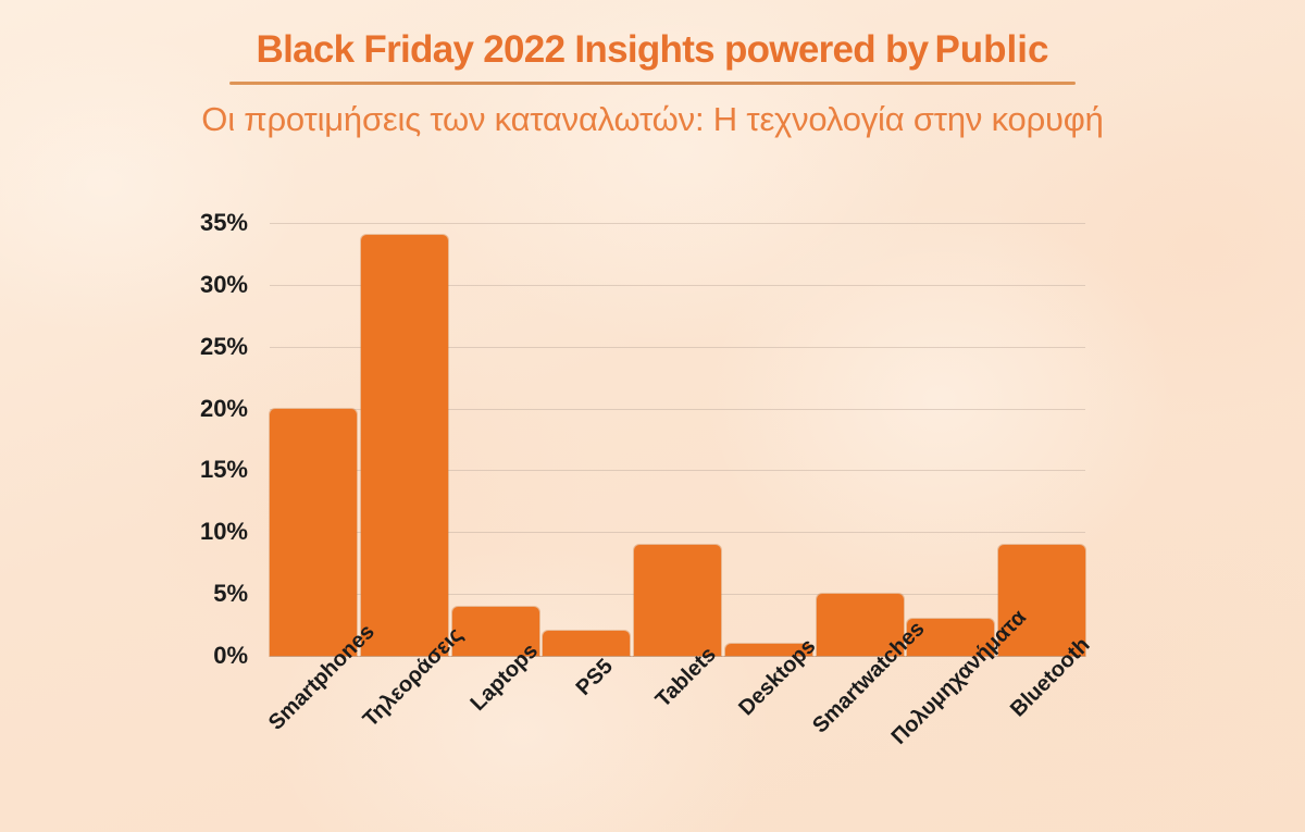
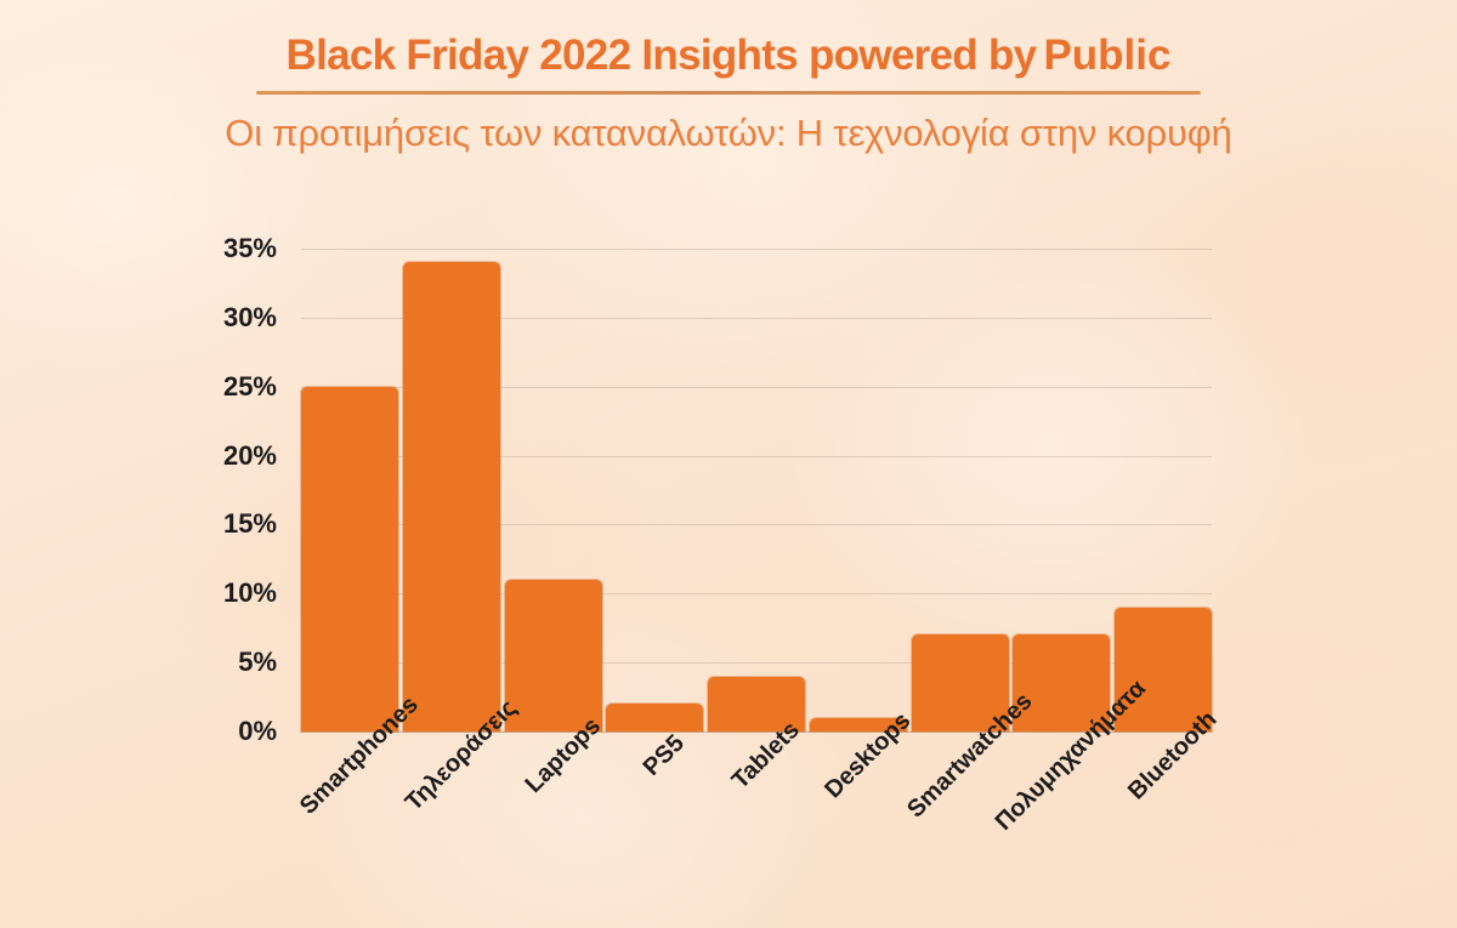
Smartphones: 20% -> 25%
Laptops: 4% -> 11%
Tablets: 9% -> 4%
Smartwatches: 5% -> 7%
Πολυμηχανήματα: 3% -> 7%
